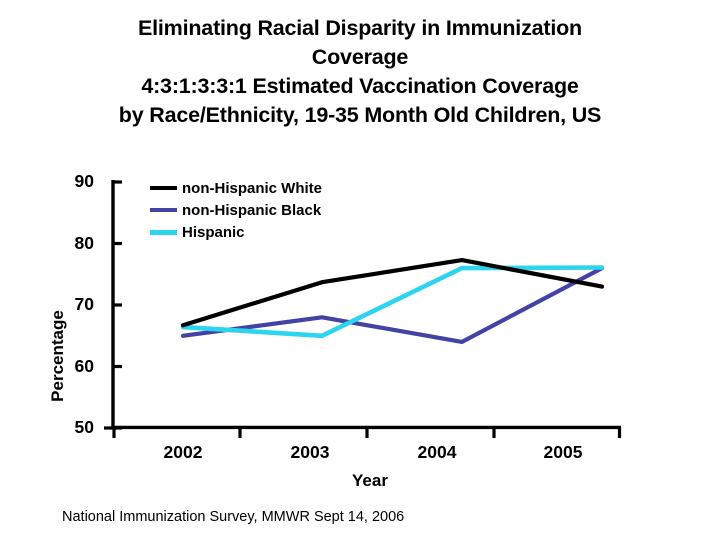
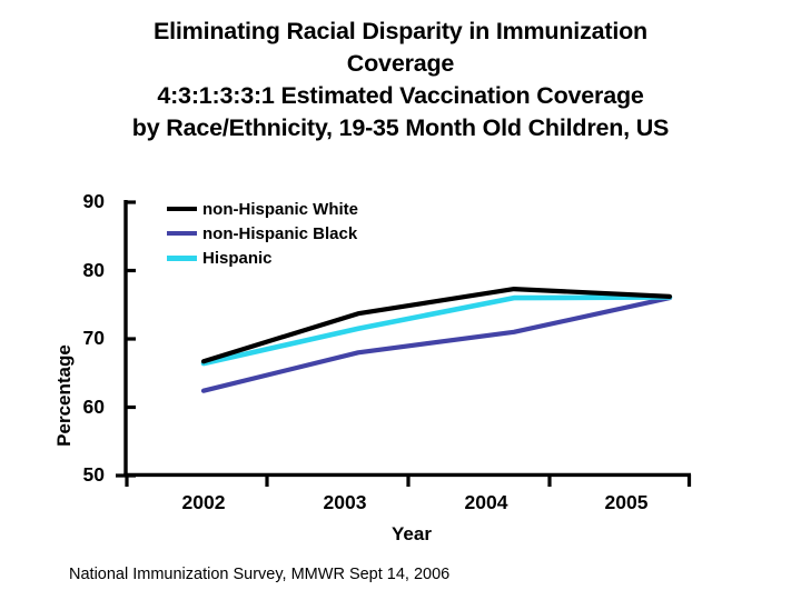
non-Hispanic Black/2002: 65 -> 62
Hispanic/2003: 65 -> 72
non-Hispanic Black/2004: 64 -> 71
non-Hispanic White/2005: 73 -> 76
